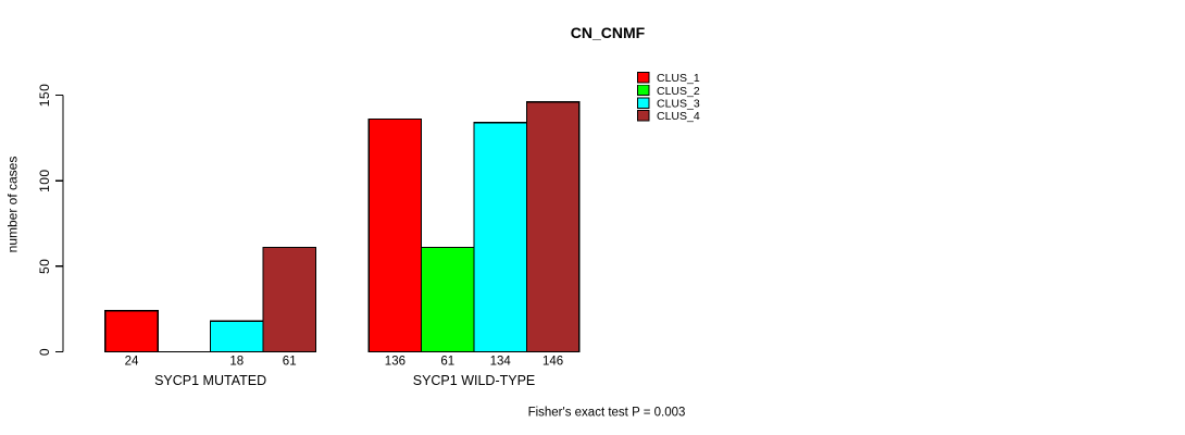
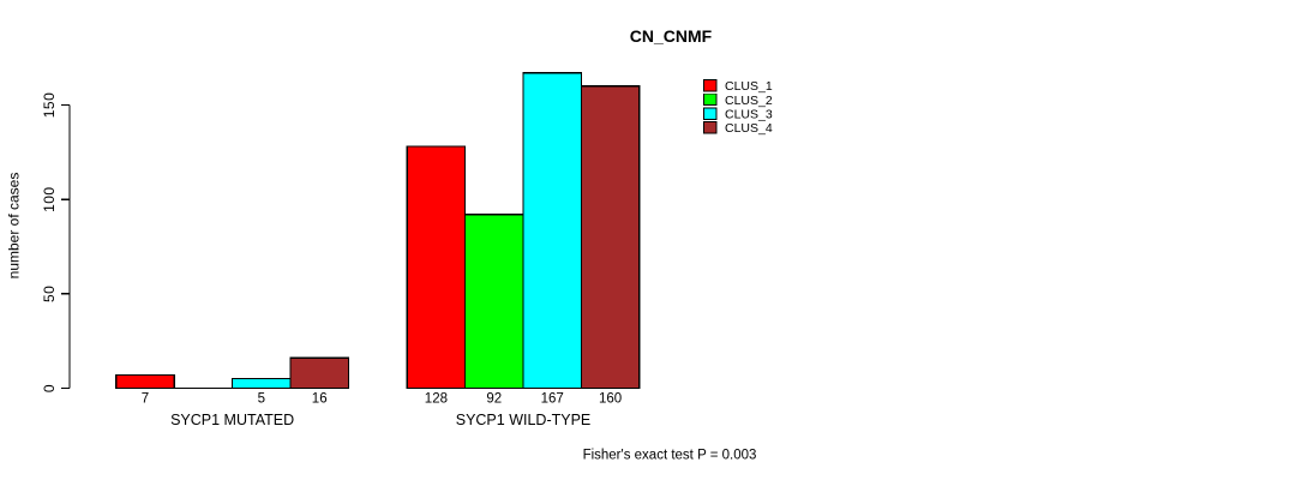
CLUS_1/SYCP1 MUTATED: 24 -> 7
CLUS_3/SYCP1 MUTATED: 18 -> 5
CLUS_4/SYCP1 MUTATED: 61 -> 16
CLUS_1/SYCP1 WILD-TYPE: 136 -> 128
CLUS_2/SYCP1 WILD-TYPE: 61 -> 92
CLUS_3/SYCP1 WILD-TYPE: 134 -> 167
CLUS_4/SYCP1 WILD-TYPE: 146 -> 160
